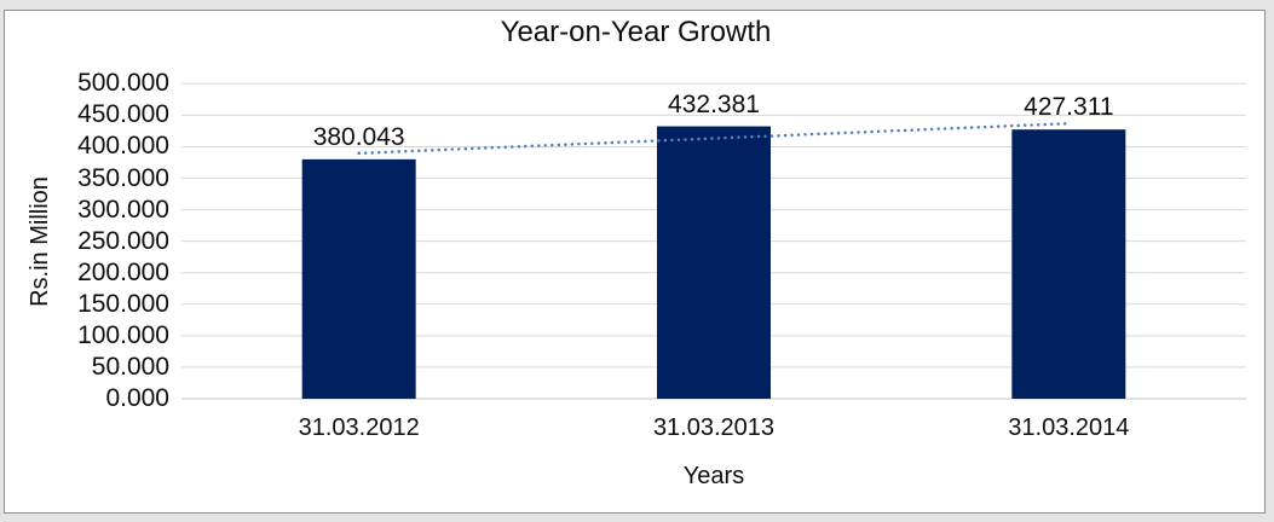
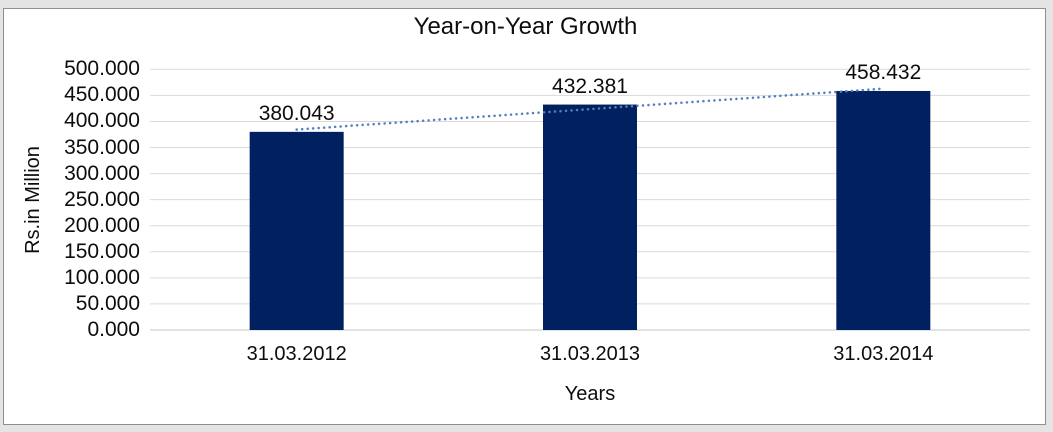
31.03.2014: 427.311 -> 458.432
